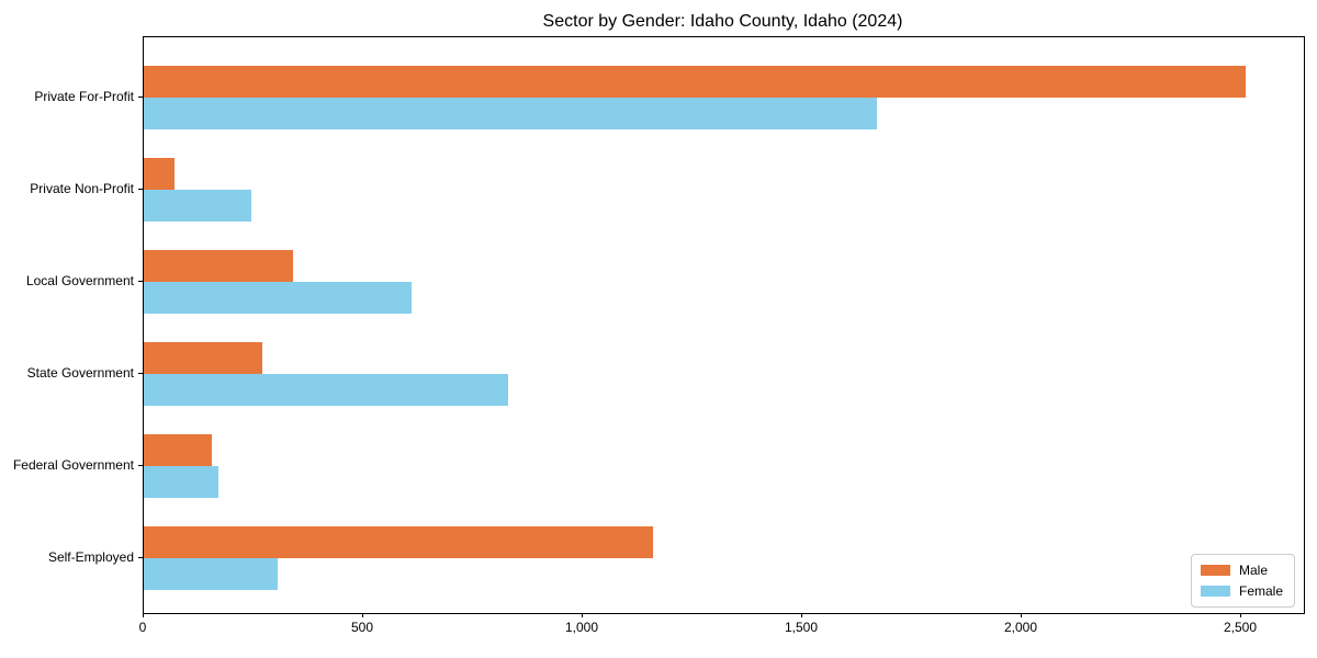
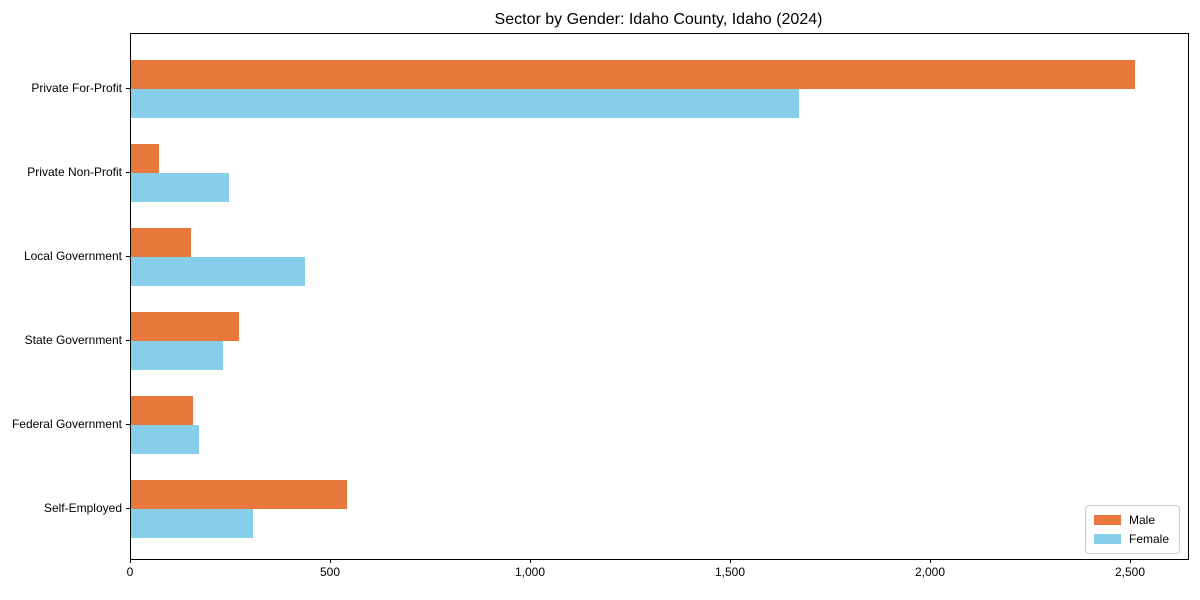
Male/Local Government: 340 -> 150
Female/Local Government: 610 -> 440
Female/State Government: 830 -> 230
Male/Self-Employed: 1160 -> 540
